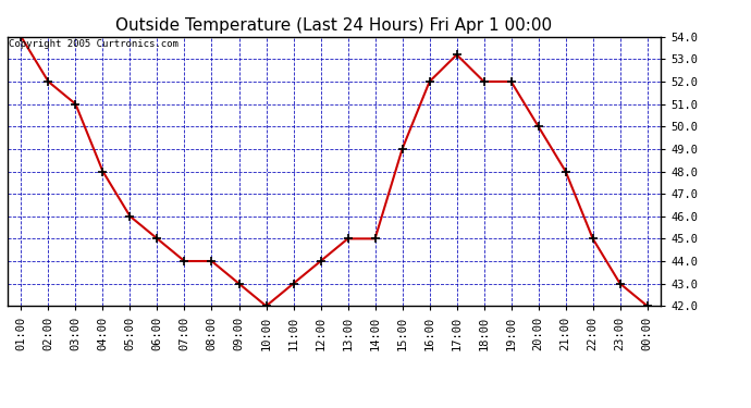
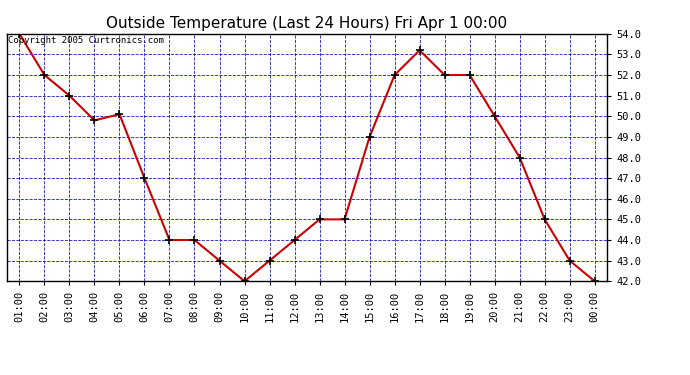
04:00: 48.0 -> 49.8
05:00: 46.0 -> 50.1
06:00: 45.0 -> 47.0
